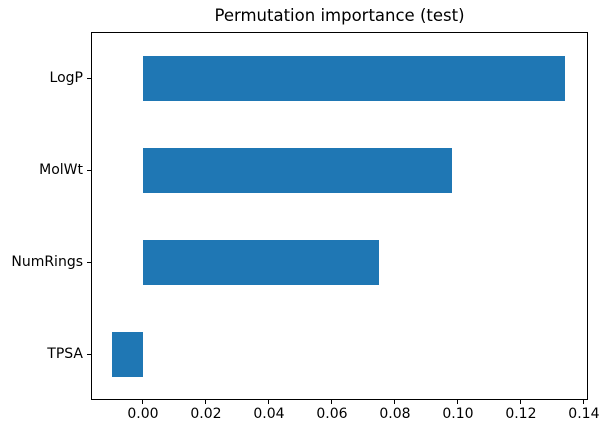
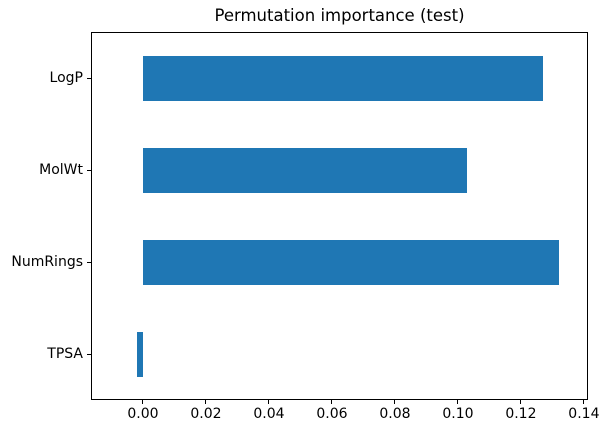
LogP: 0.134 -> 0.127
MolWt: 0.098 -> 0.103
NumRings: 0.075 -> 0.132
TPSA: -0.010 -> -0.002
